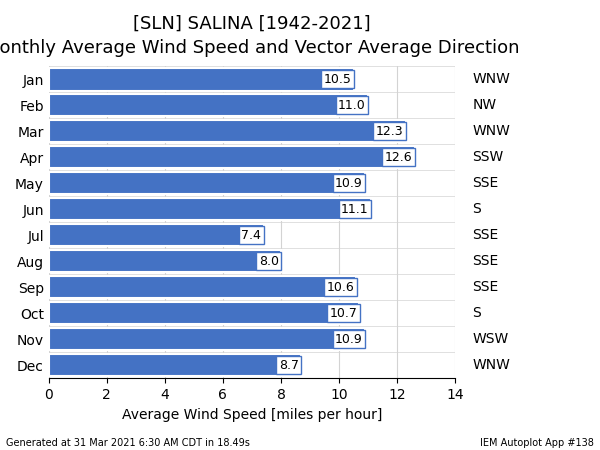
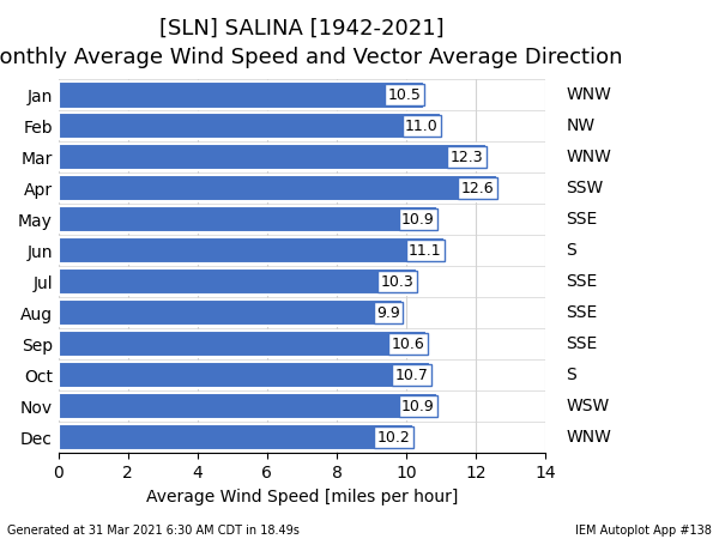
Jul: 7.4 -> 10.3
Aug: 8.0 -> 9.9
Dec: 8.7 -> 10.2
